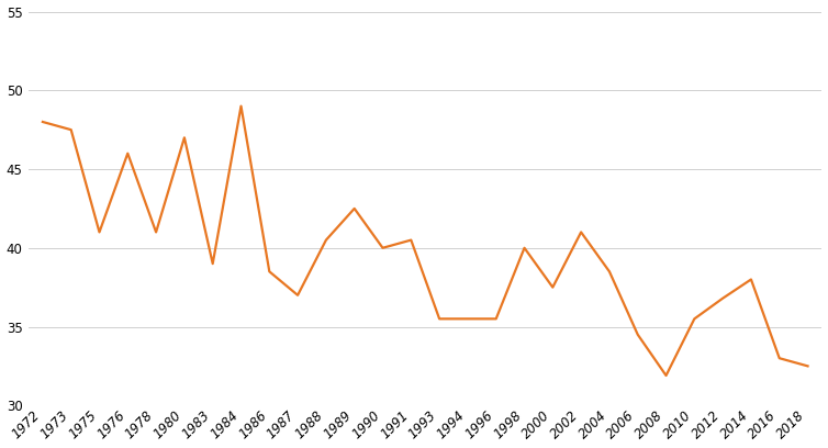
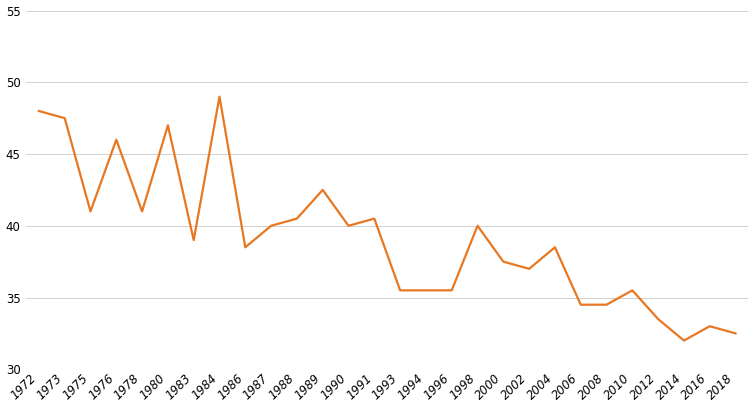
1987: 37.0 -> 40.0
2002: 41.0 -> 37.0
2008: 31.9 -> 34.5
2012: 36.8 -> 33.5
2014: 38.0 -> 32.0
